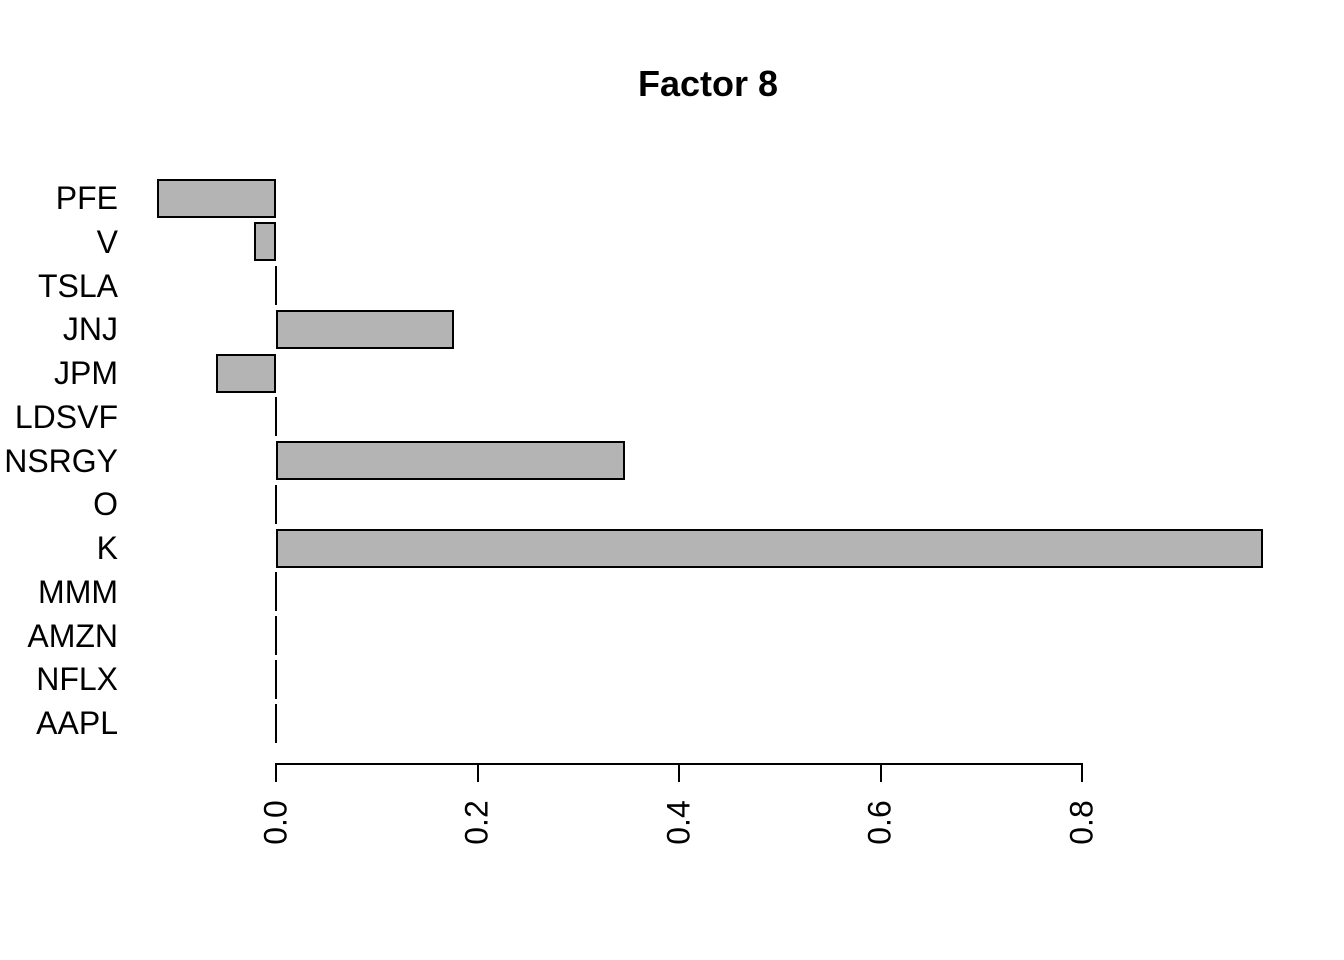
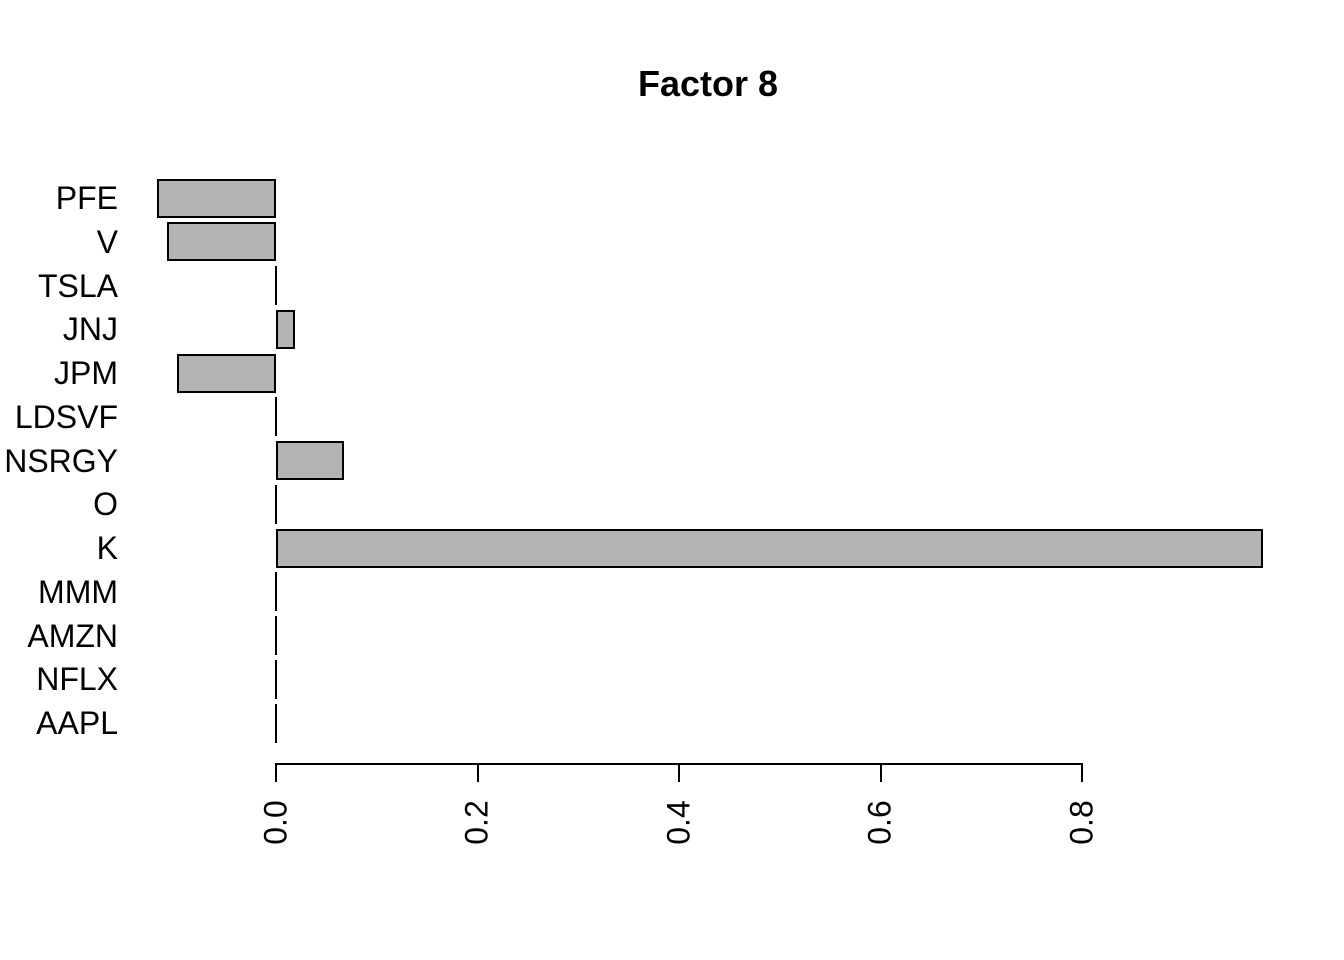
V: -0.022 -> -0.108
JNJ: 0.177 -> 0.019
JPM: -0.060 -> -0.098
NSRGY: 0.346 -> 0.067
